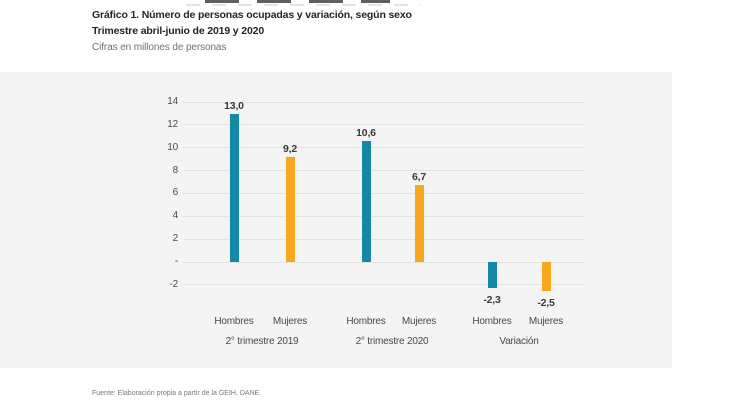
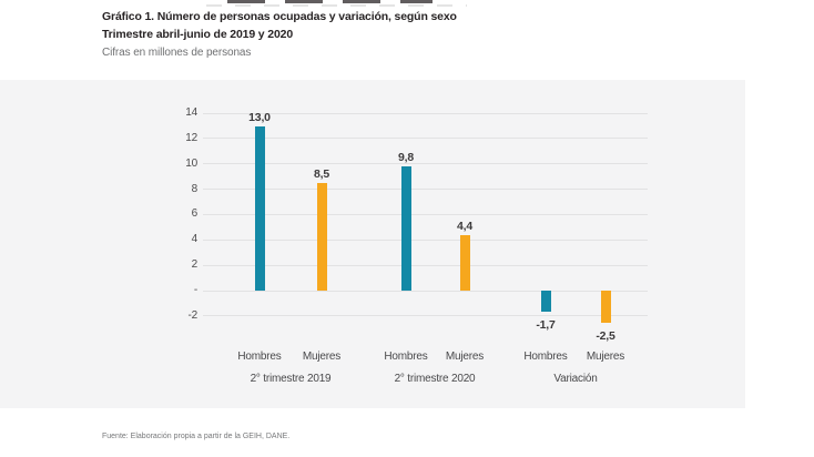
Mujeres/2° trimestre 2019: 9,2 -> 8,5
Hombres/2° trimestre 2020: 10,6 -> 9,8
Mujeres/2° trimestre 2020: 6,7 -> 4,4
Hombres/Variación: -2,3 -> -1,7
